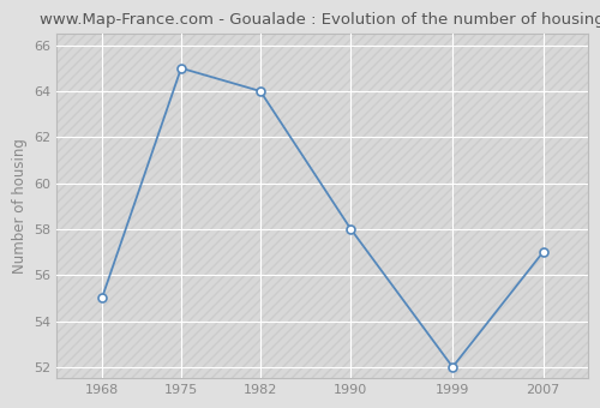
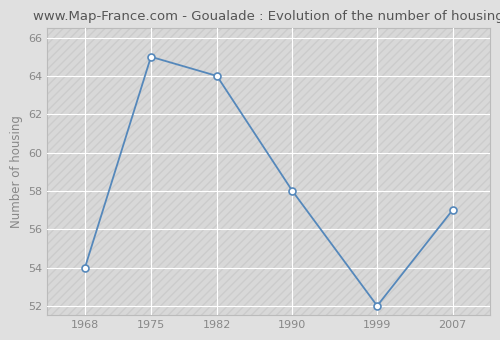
1968: 55 -> 54
